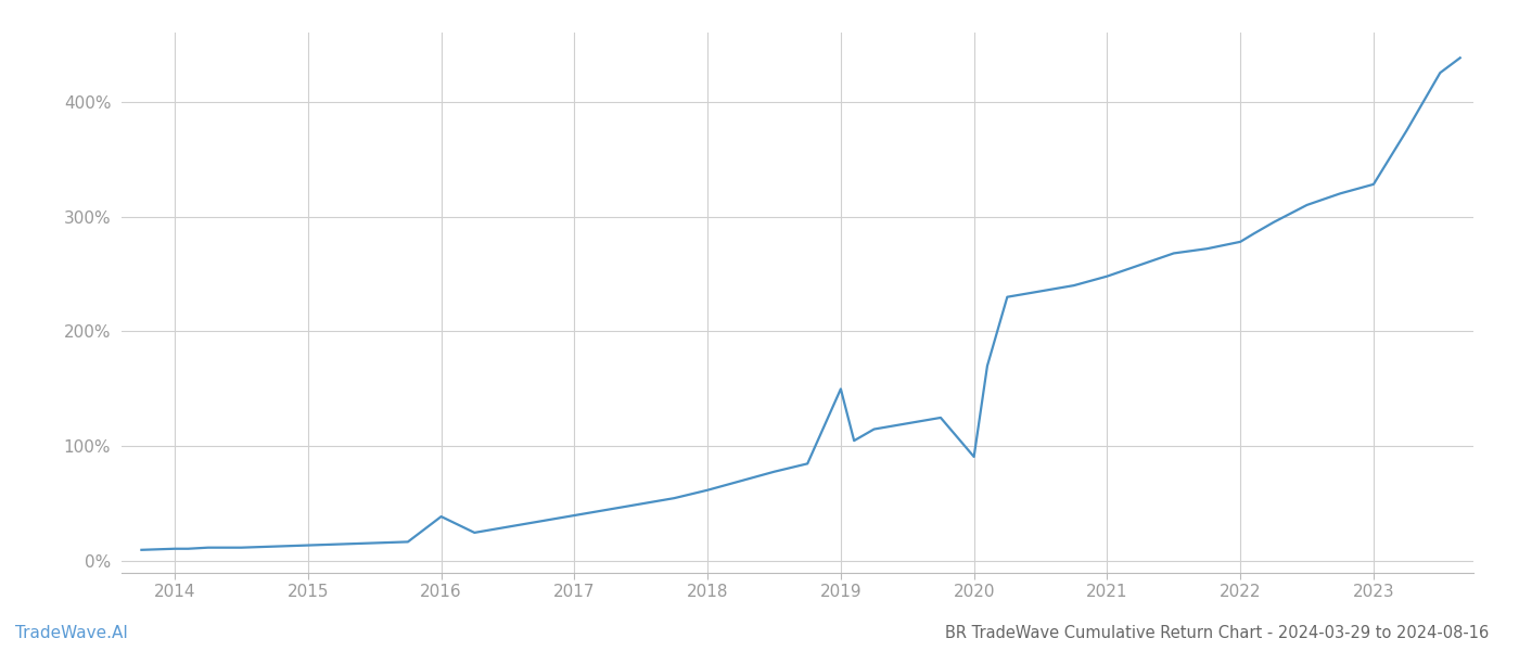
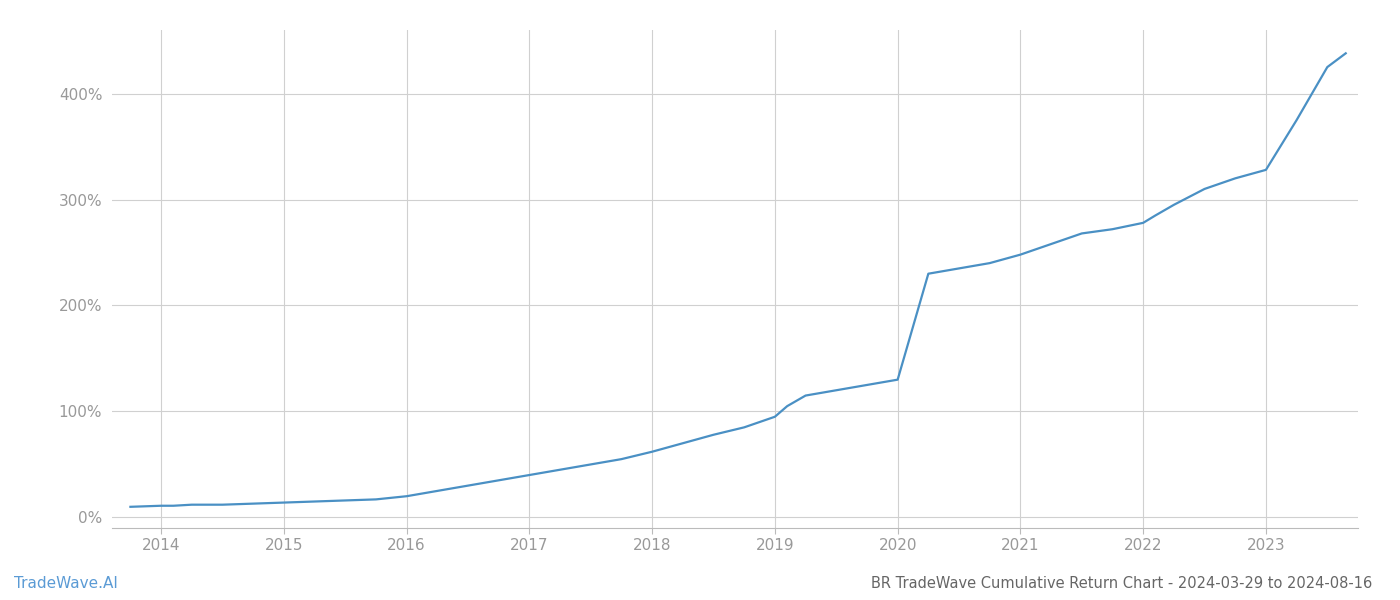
2016: 39% -> 20%
2019: 150% -> 95%
2020: 91% -> 130%
